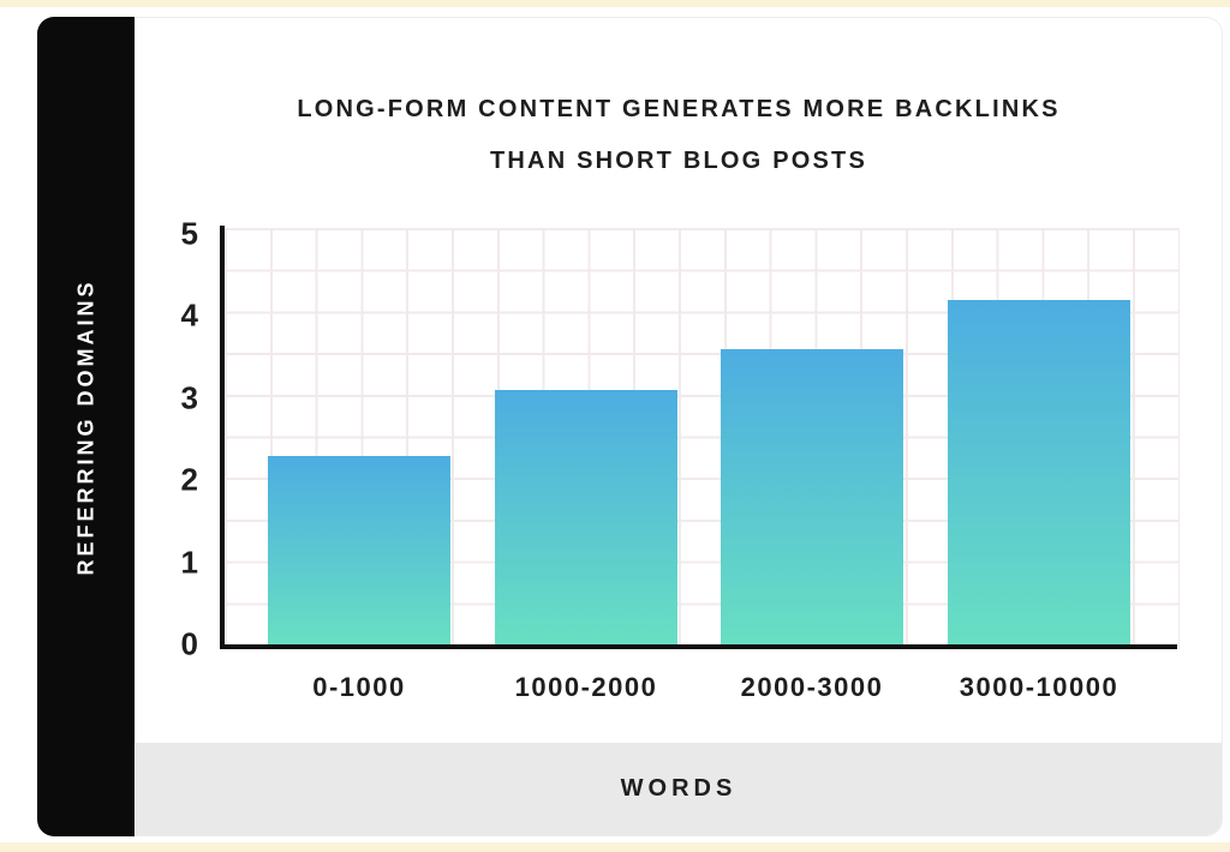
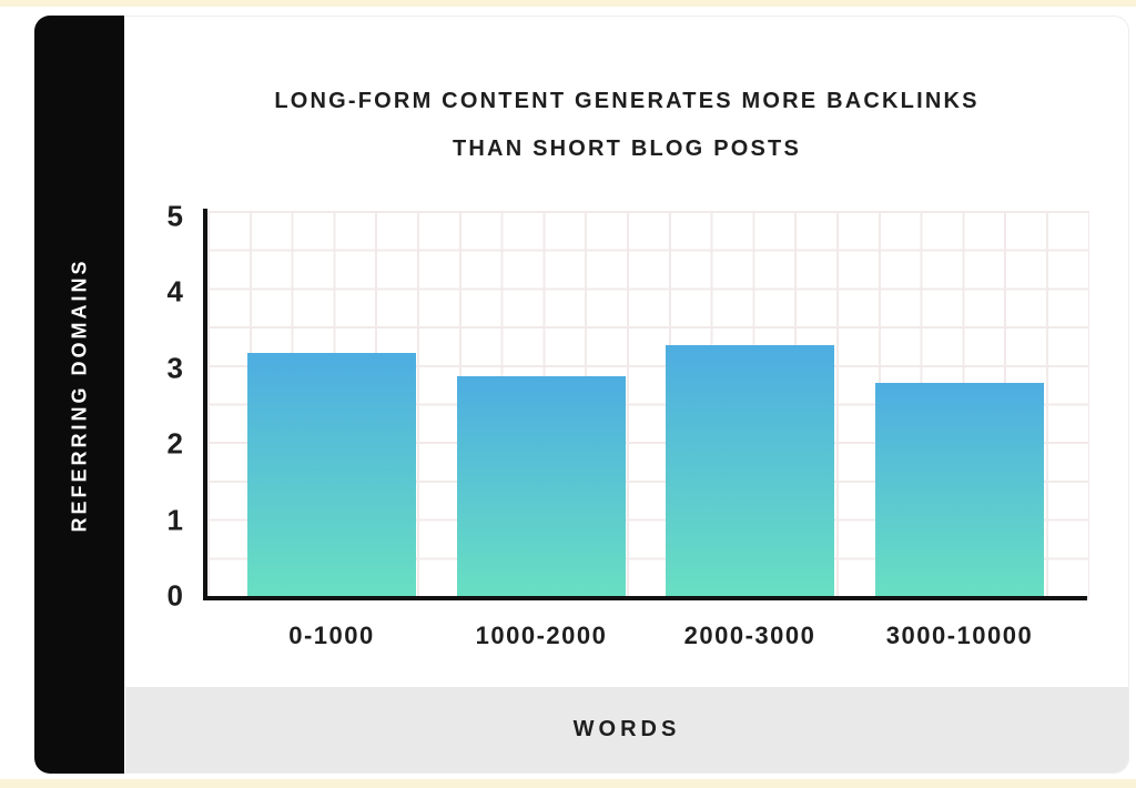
0-1000: 2.3 -> 3.2
1000-2000: 3.1 -> 2.9
2000-3000: 3.6 -> 3.3
3000-10000: 4.2 -> 2.8
